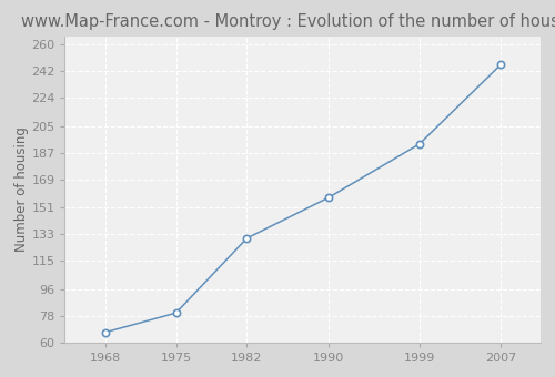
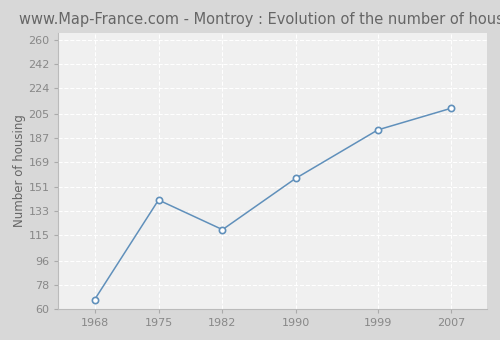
1975: 80 -> 141
1982: 130 -> 119
2007: 246 -> 209
